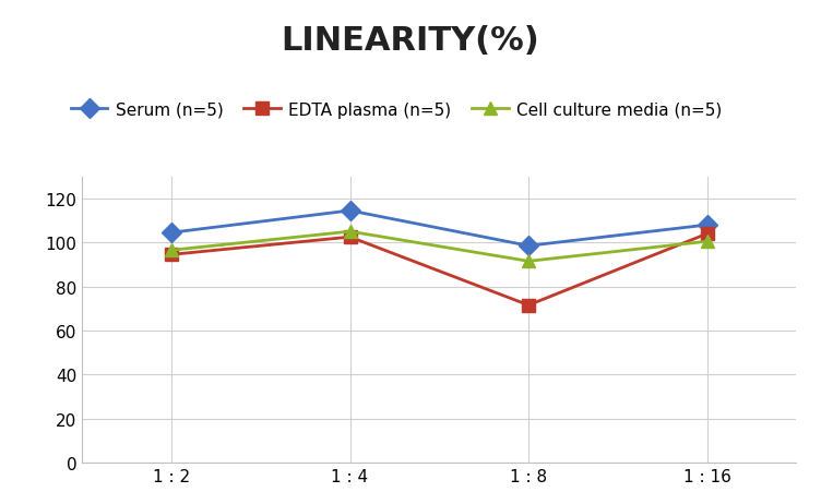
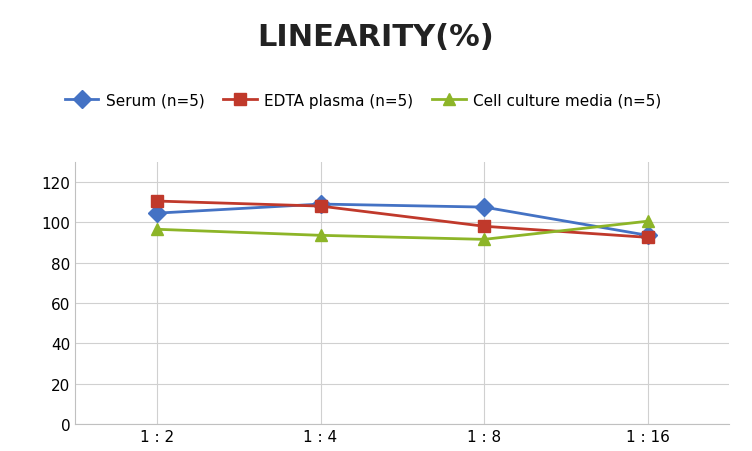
EDTA plasma (n=5)/1 : 2: 94.5 -> 110.5
Serum (n=5)/1 : 4: 114.5 -> 109.0
EDTA plasma (n=5)/1 : 4: 102.5 -> 108.0
Cell culture media (n=5)/1 : 4: 105.0 -> 93.5
Serum (n=5)/1 : 8: 98.5 -> 107.5
EDTA plasma (n=5)/1 : 8: 71.5 -> 98.0
Serum (n=5)/1 : 16: 108.0 -> 93.5
EDTA plasma (n=5)/1 : 16: 104.0 -> 92.5
